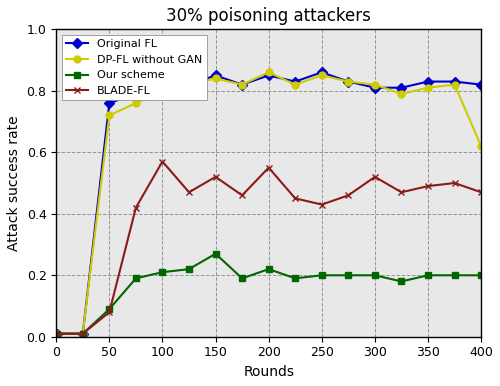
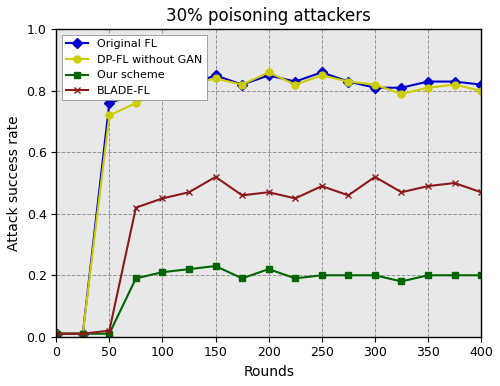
Our scheme/50: 0.09 -> 0.01
BLADE-FL/50: 0.08 -> 0.02
BLADE-FL/100: 0.57 -> 0.45
Our scheme/150: 0.27 -> 0.23
BLADE-FL/200: 0.55 -> 0.47
BLADE-FL/250: 0.43 -> 0.49
DP-FL without GAN/400: 0.62 -> 0.80
